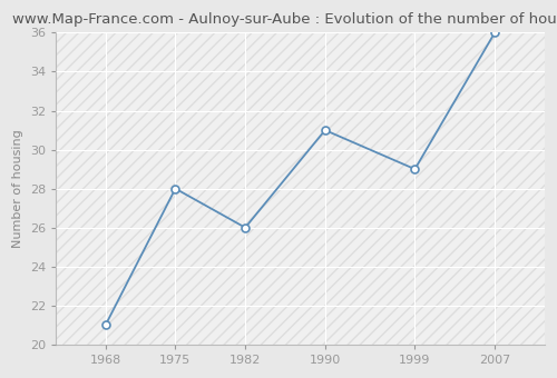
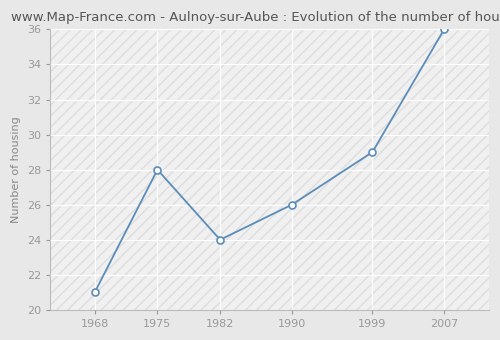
1982: 26 -> 24
1990: 31 -> 26
